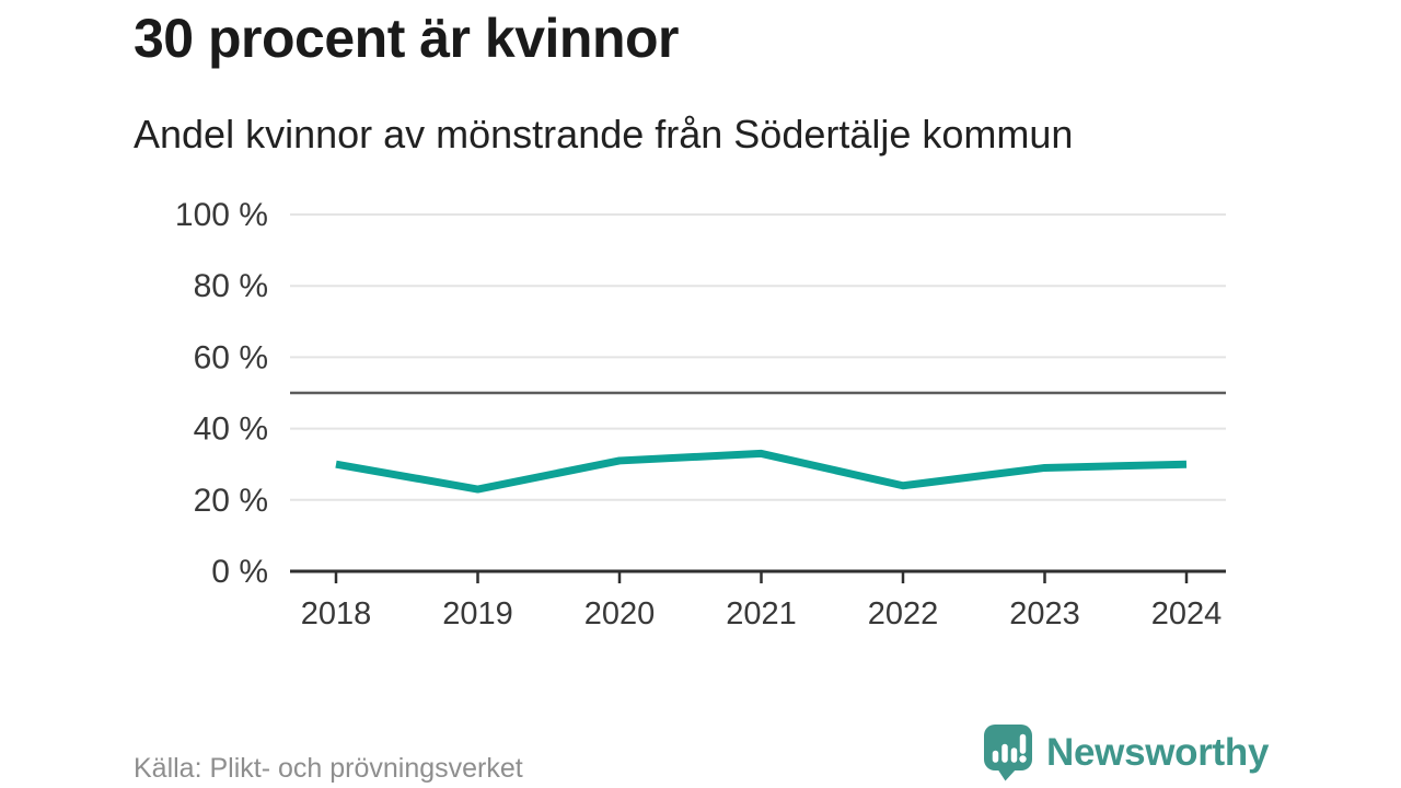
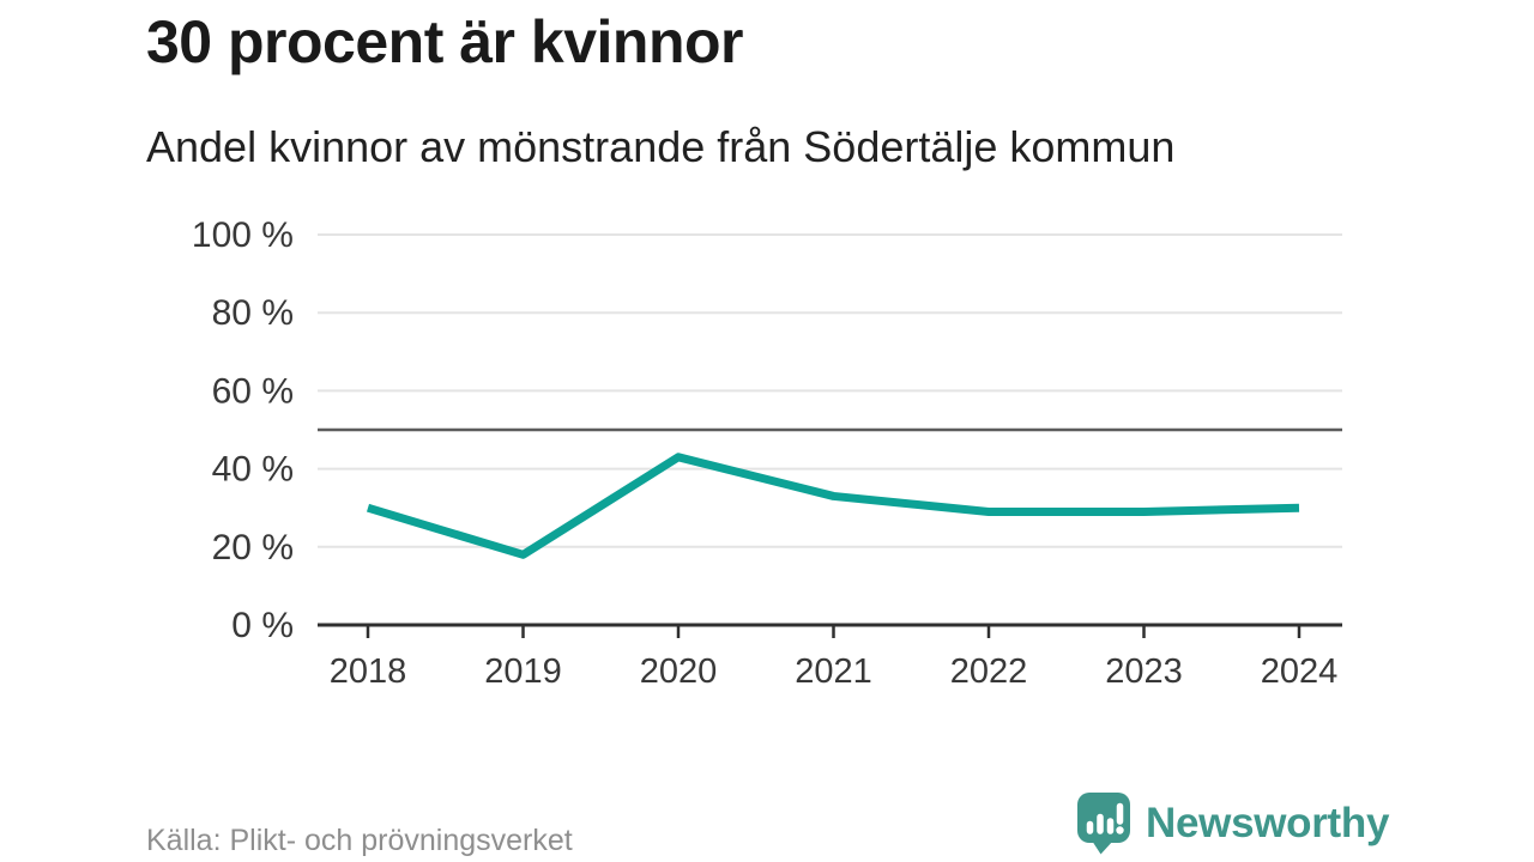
2019: 23% -> 18%
2020: 31% -> 43%
2022: 24% -> 29%
